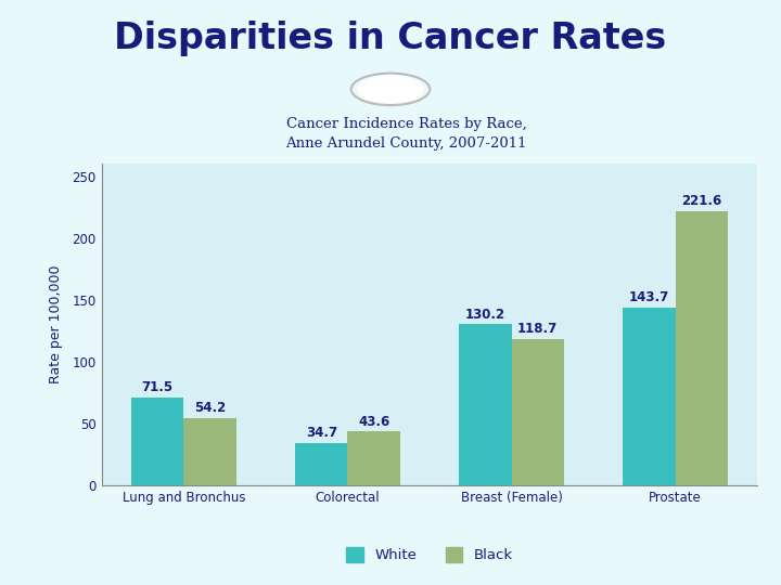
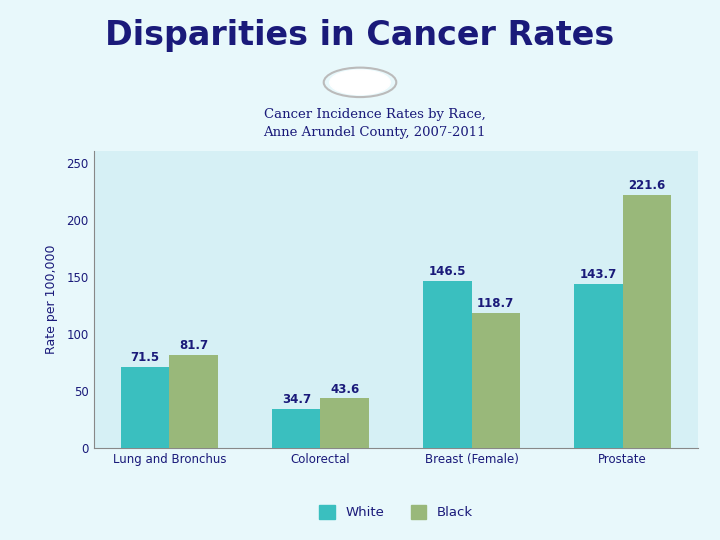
Black/Lung and Bronchus: 54.2 -> 81.7
White/Breast (Female): 130.2 -> 146.5
